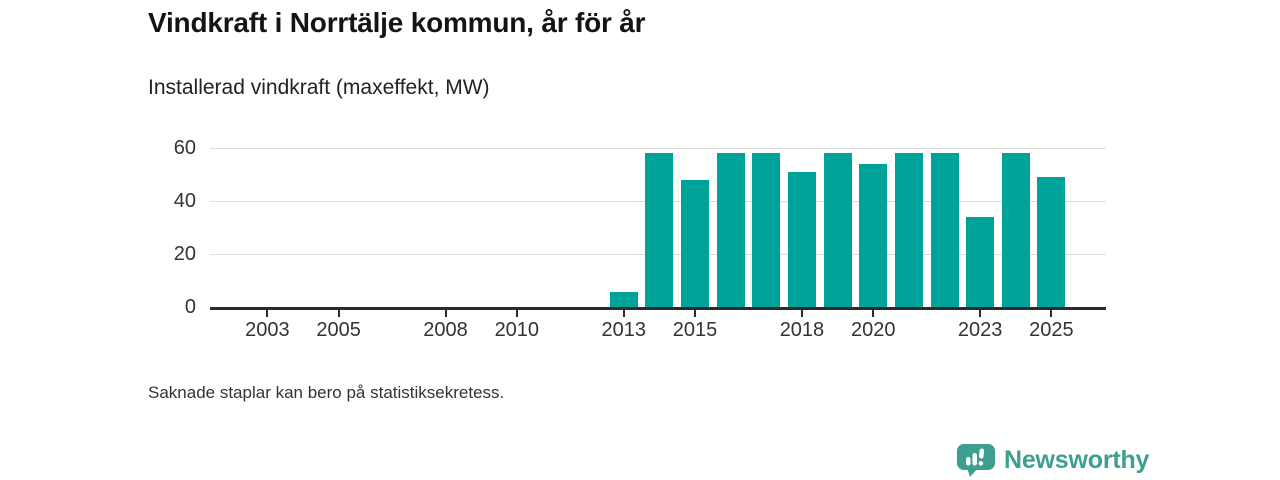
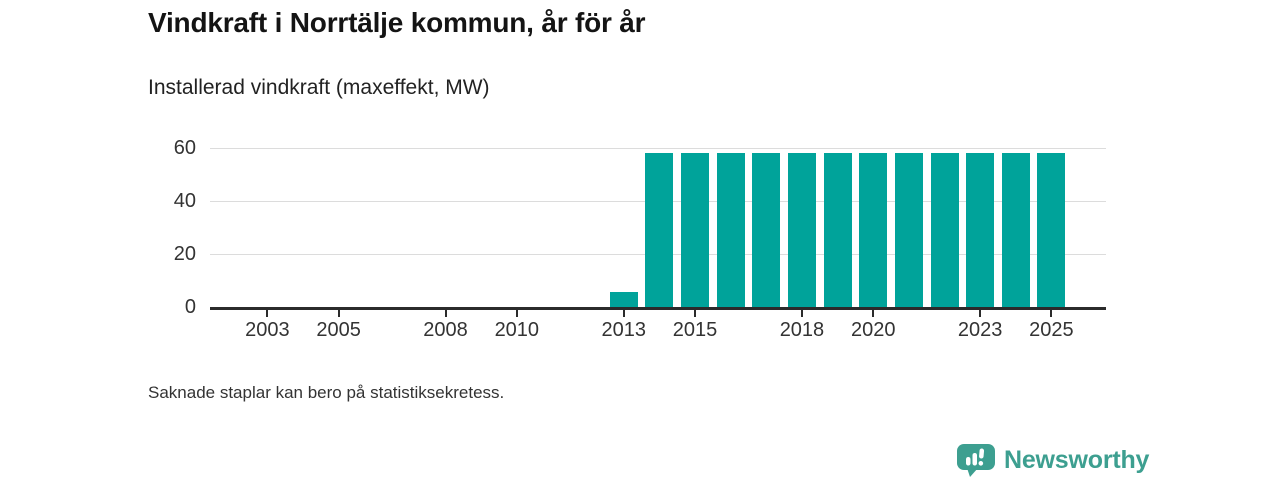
2015: 48 -> 58
2018: 51 -> 58
2020: 54 -> 58
2023: 34 -> 58
2025: 49 -> 58
